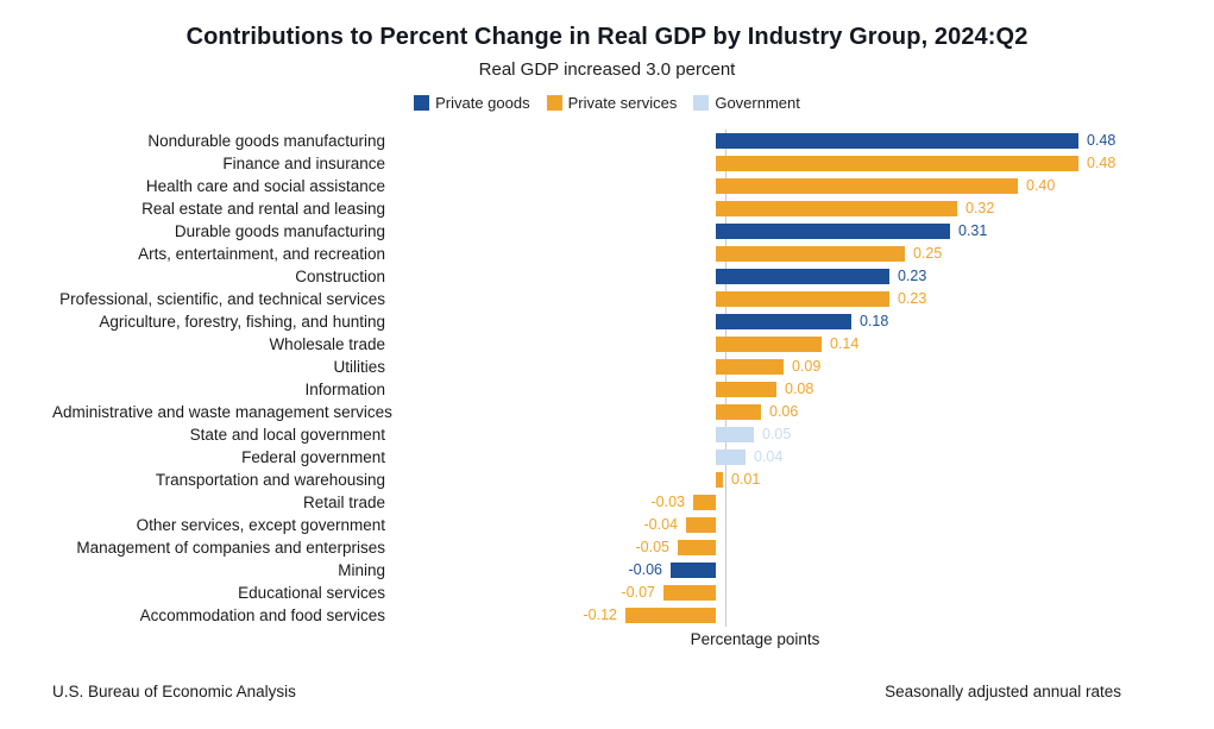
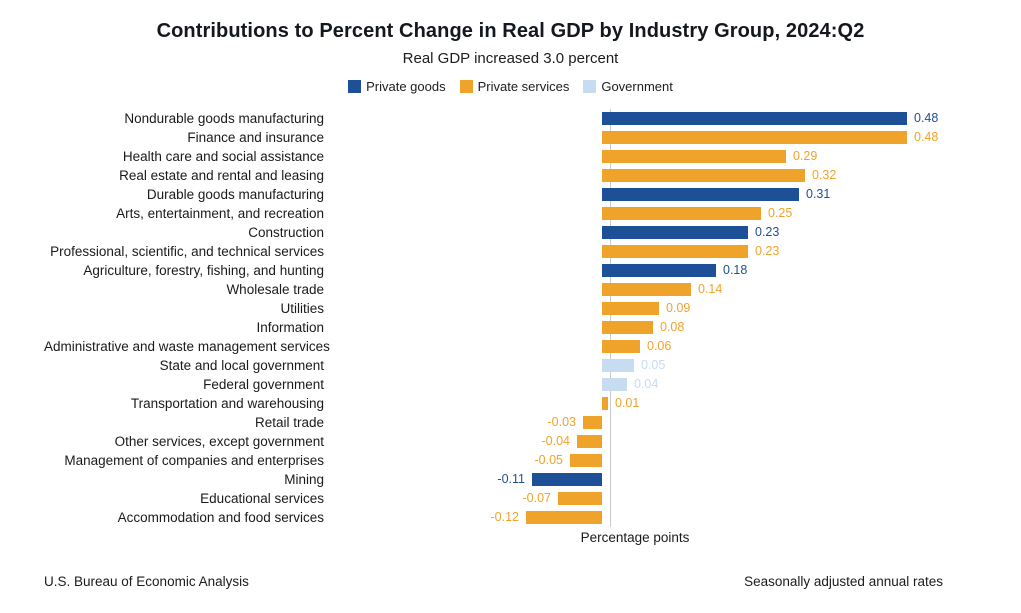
Health care and social assistance: 0.40 -> 0.29
Mining: -0.06 -> -0.11
